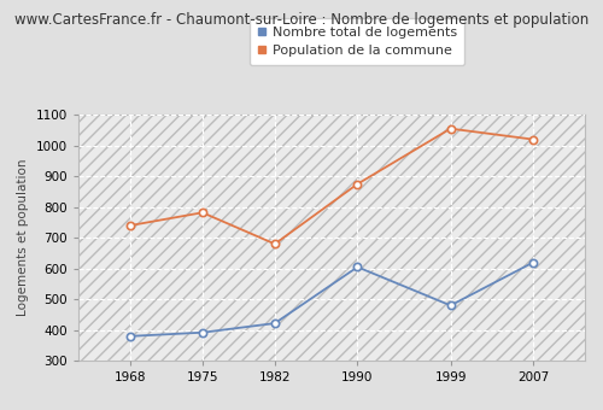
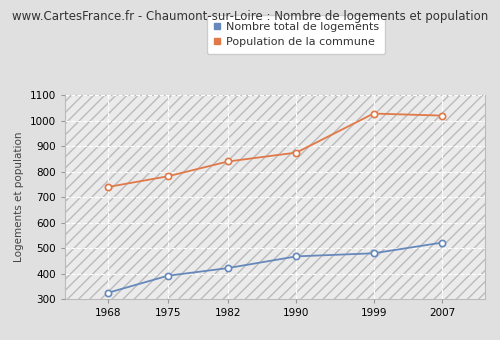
Nombre total de logements/1968: 380 -> 325
Population de la commune/1982: 680 -> 840
Nombre total de logements/1990: 605 -> 468
Population de la commune/1999: 1055 -> 1028
Nombre total de logements/2007: 620 -> 522
